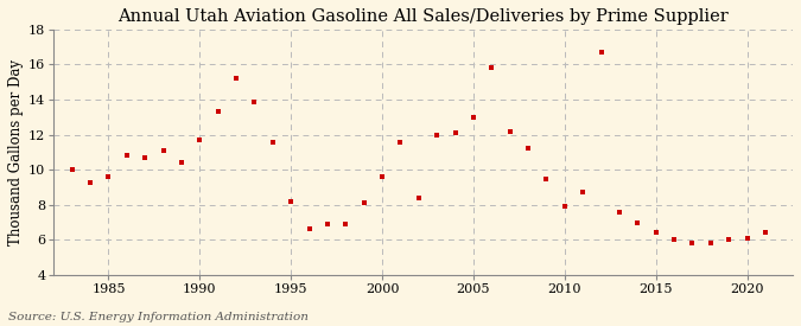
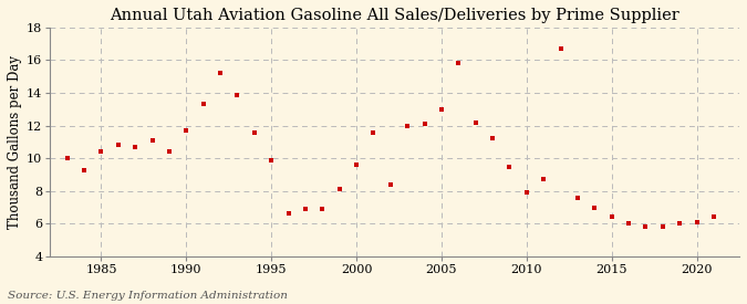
1985: 9.6 -> 10.4
1995: 8.2 -> 9.9
